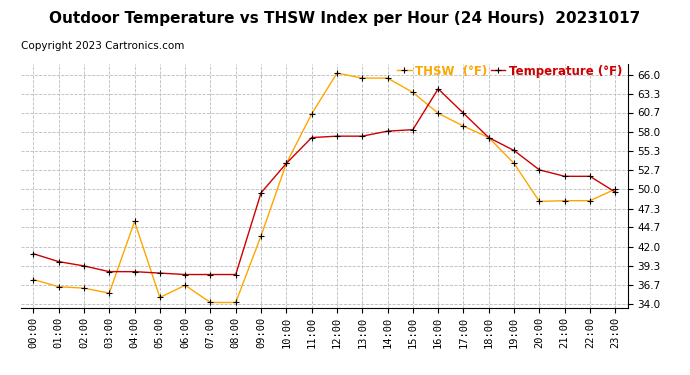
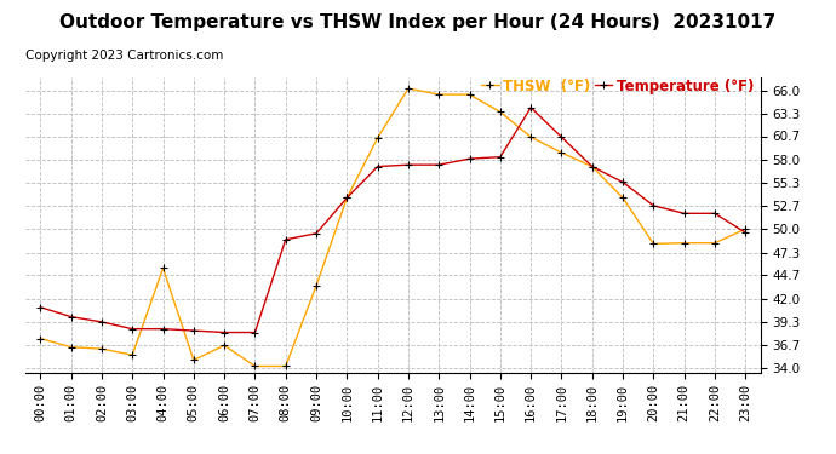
Temperature (°F)/08:00: 38.1 -> 48.8
